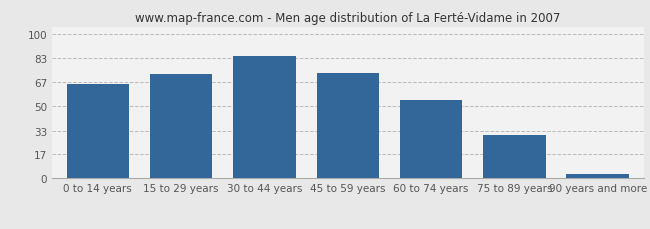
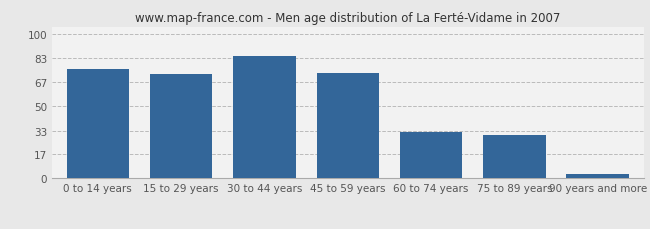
0 to 14 years: 65 -> 76
60 to 74 years: 54 -> 32
